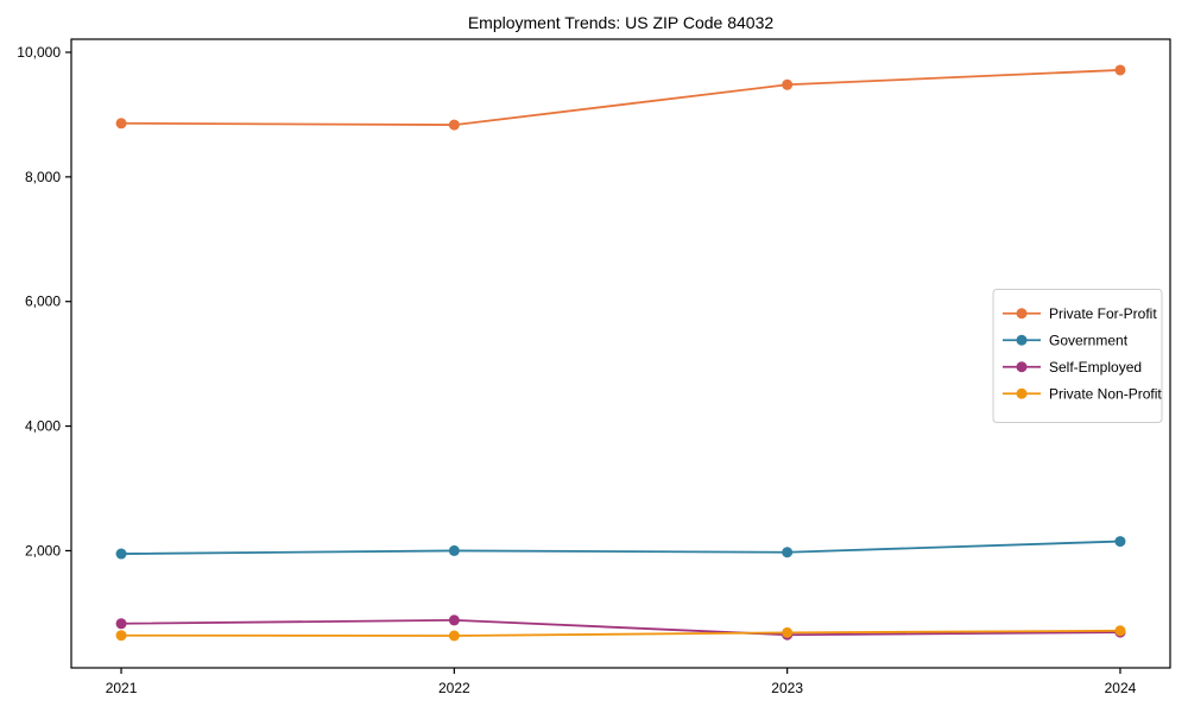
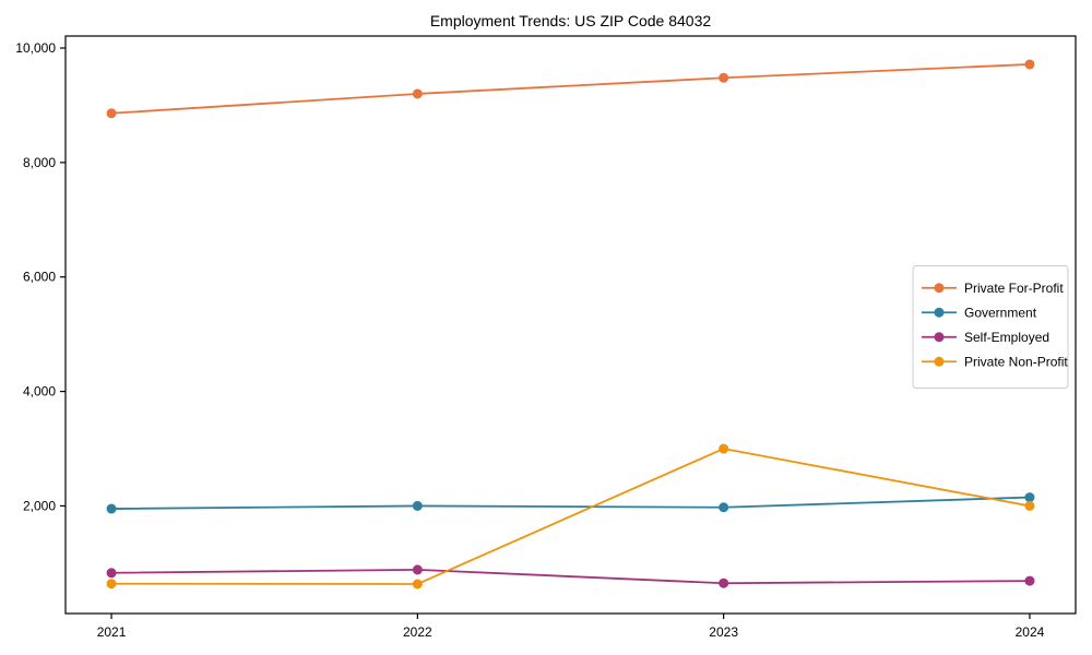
Private For-Profit/2022: 8800 -> 9200
Private Non-Profit/2023: 700 -> 3000
Private Non-Profit/2024: 700 -> 2000
